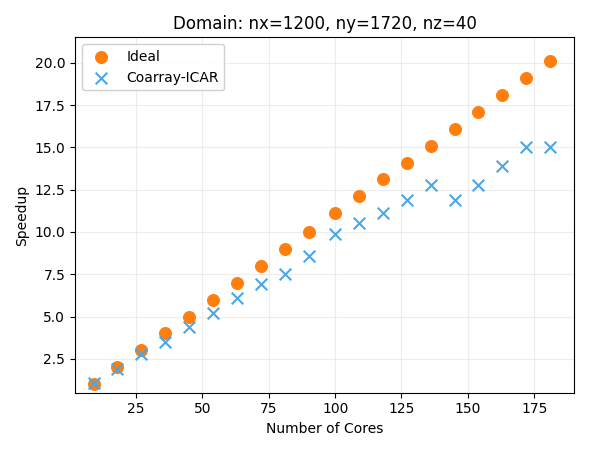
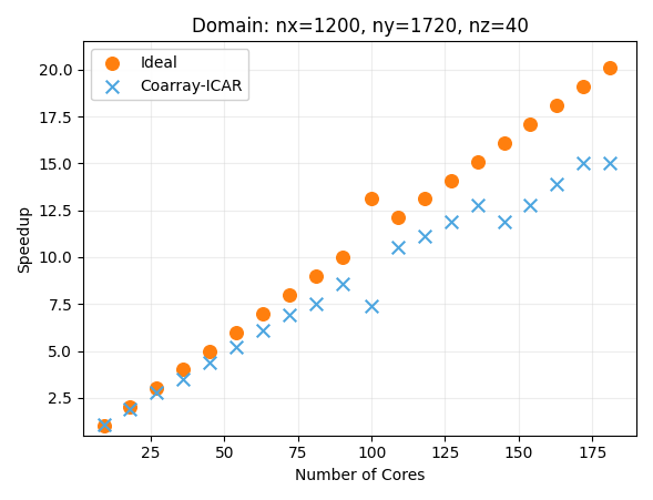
Ideal/100: 11.1 -> 13.1
Coarray-ICAR/100: 9.9 -> 7.4
